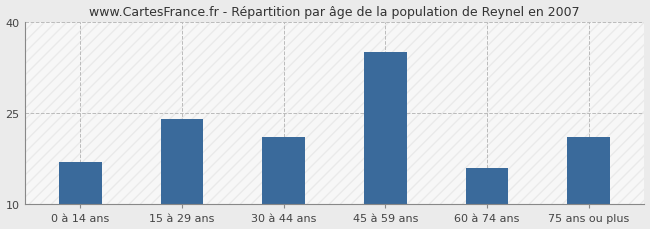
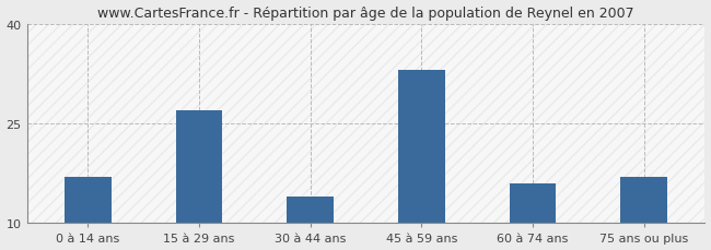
15 à 29 ans: 24 -> 27
30 à 44 ans: 21 -> 14
45 à 59 ans: 35 -> 33
75 ans ou plus: 21 -> 17
